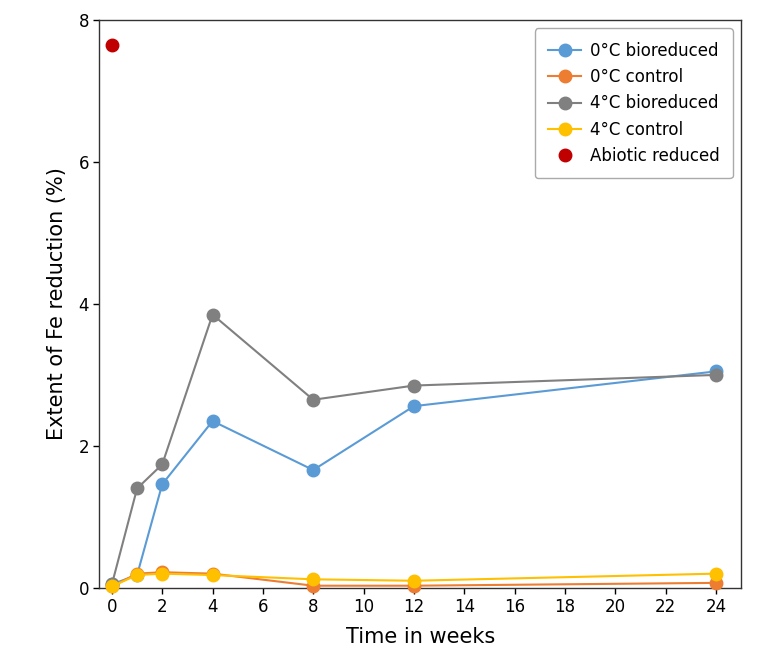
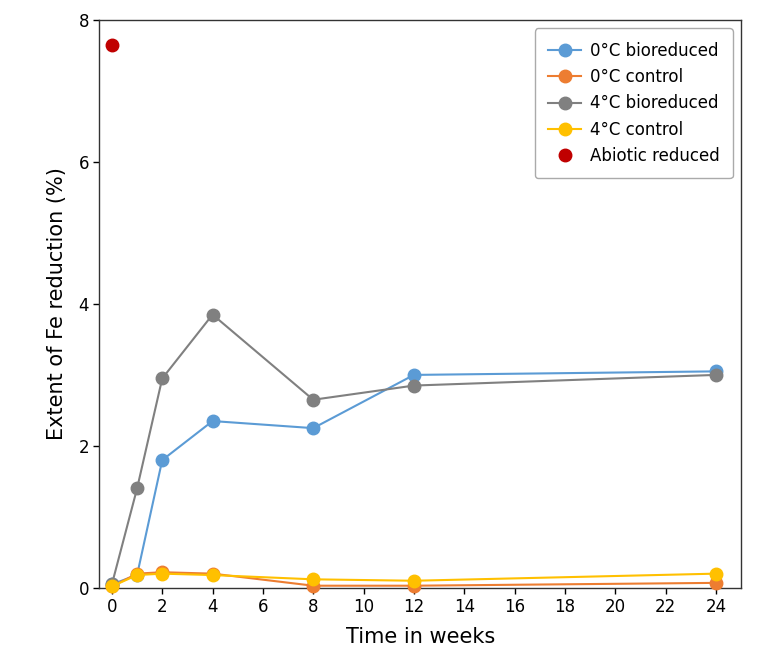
0°C bioreduced/2: 1.46 -> 1.80
4°C bioreduced/2: 1.74 -> 2.95
0°C bioreduced/8: 1.66 -> 2.25
0°C bioreduced/12: 2.56 -> 3.00
